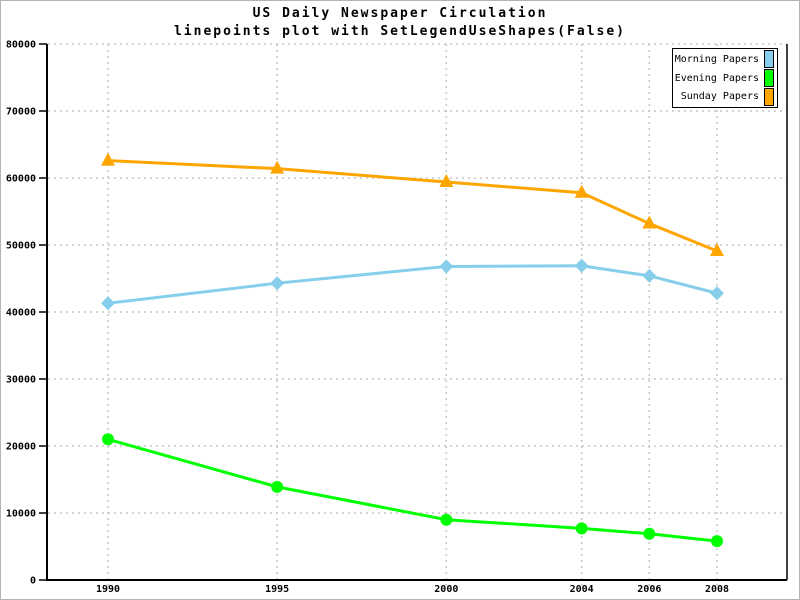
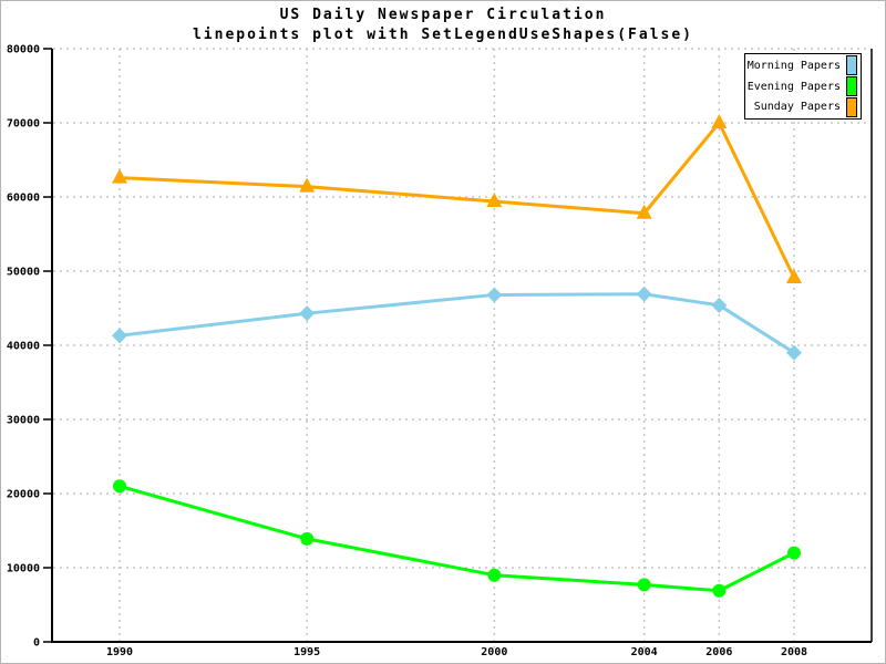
Sunday Papers/2006: 53000 -> 70000
Morning Papers/2008: 43000 -> 39000
Evening Papers/2008: 6000 -> 12000
